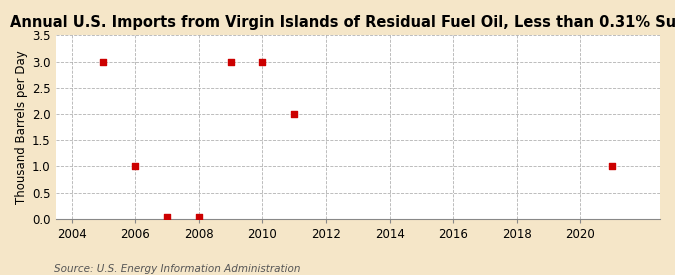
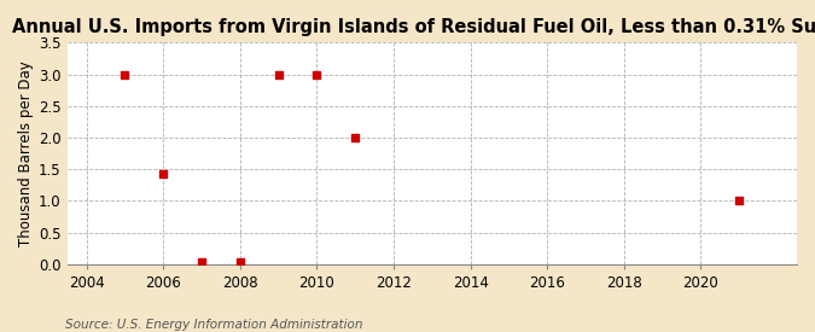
2006: 1.00 -> 1.42
